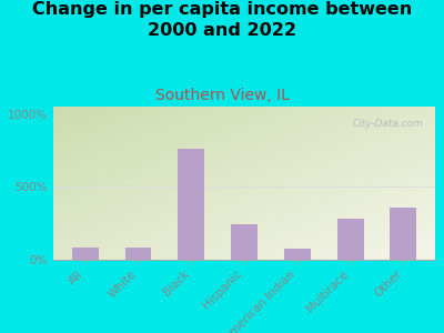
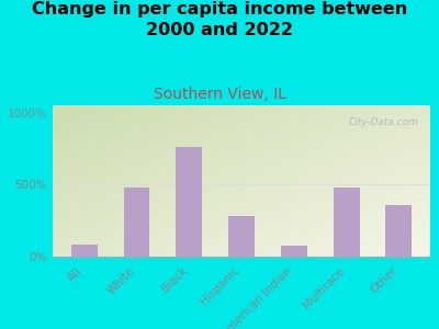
White: 80% -> 480%
Hispanic: 240% -> 280%
Multirace: 280% -> 480%
